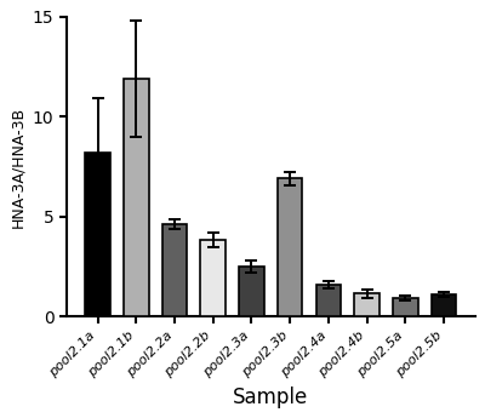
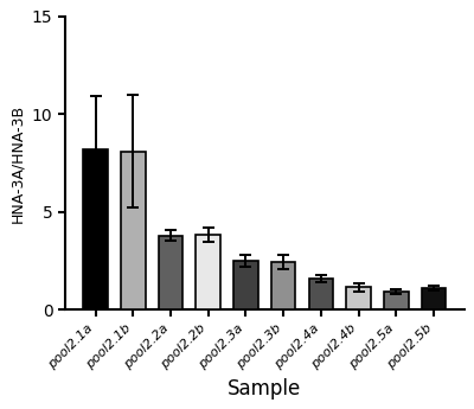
pool2.1b: 11.9 -> 8.1
pool2.2a: 4.6 -> 3.8
pool2.3b: 6.9 -> 2.5
